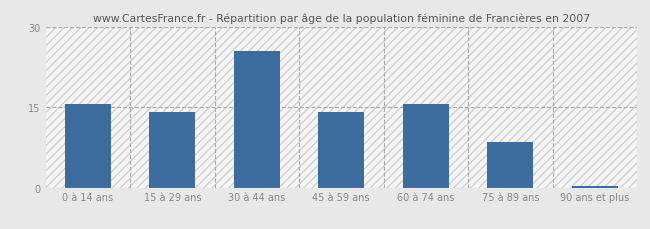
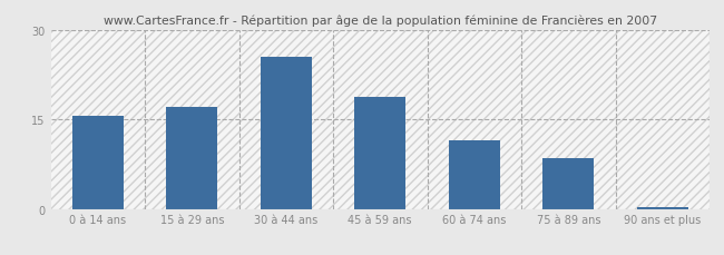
15 à 29 ans: 14.0 -> 17.0
45 à 59 ans: 14.0 -> 18.8
60 à 74 ans: 15.5 -> 11.4
